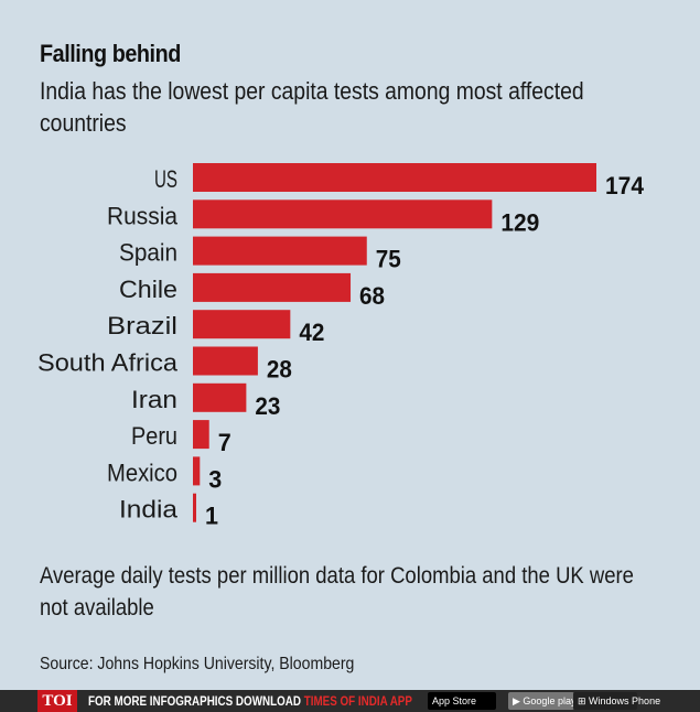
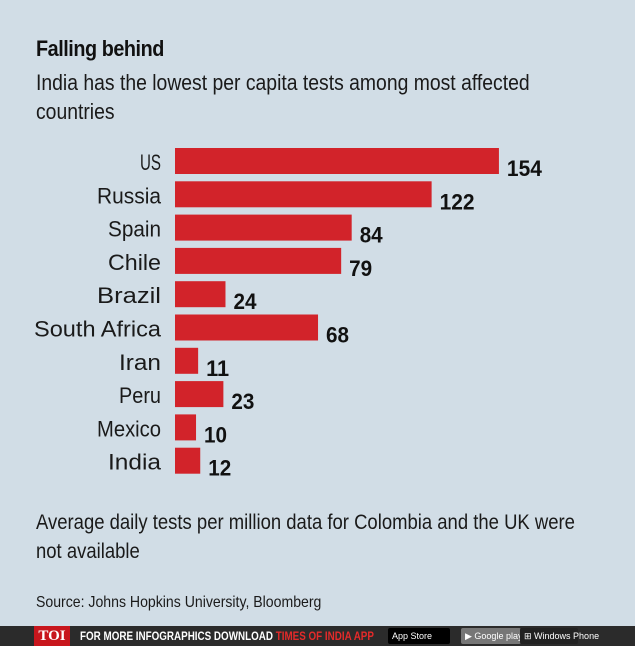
US: 174 -> 154
Russia: 129 -> 122
Spain: 75 -> 84
Chile: 68 -> 79
Brazil: 42 -> 24
South Africa: 28 -> 68
Iran: 23 -> 11
Peru: 7 -> 23
Mexico: 3 -> 10
India: 1 -> 12
